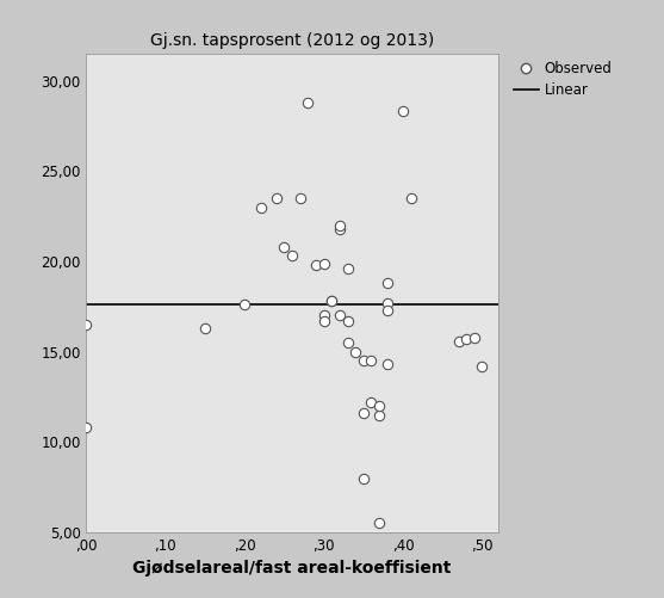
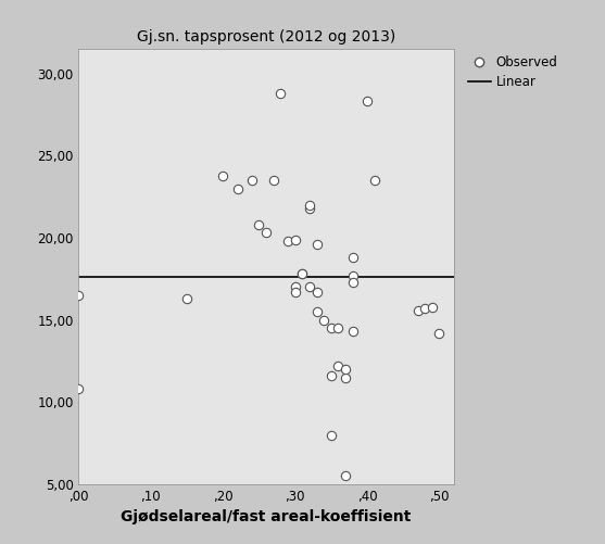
,20: 17,6 -> 23,8
